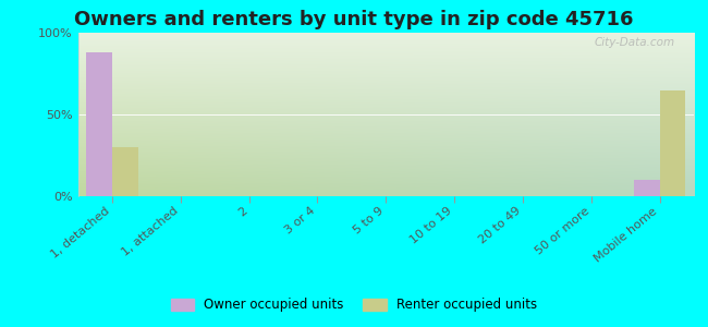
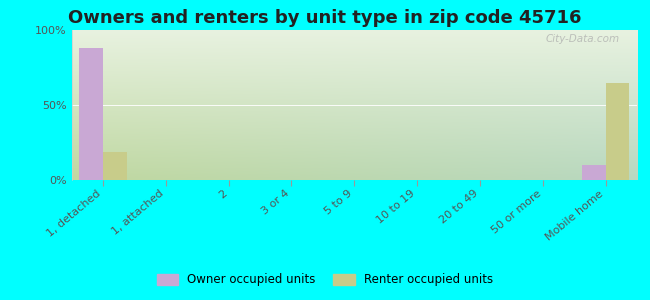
Renter occupied units/1, detached: 30% -> 19%
